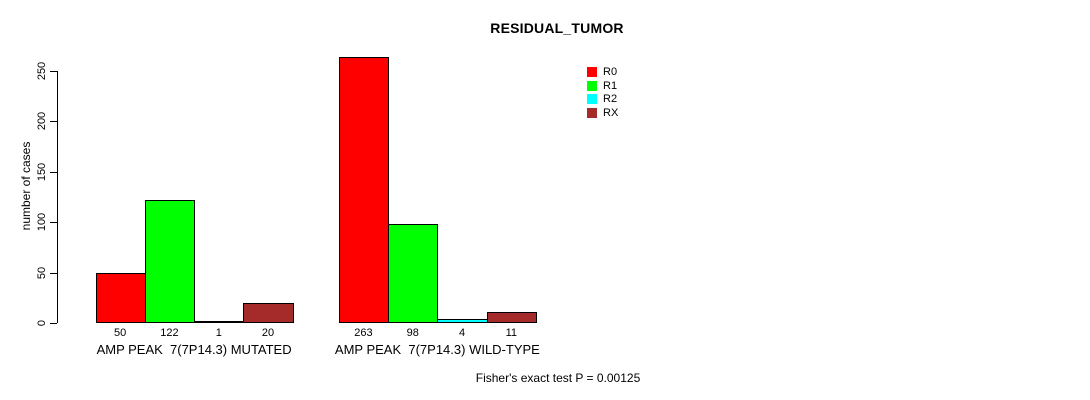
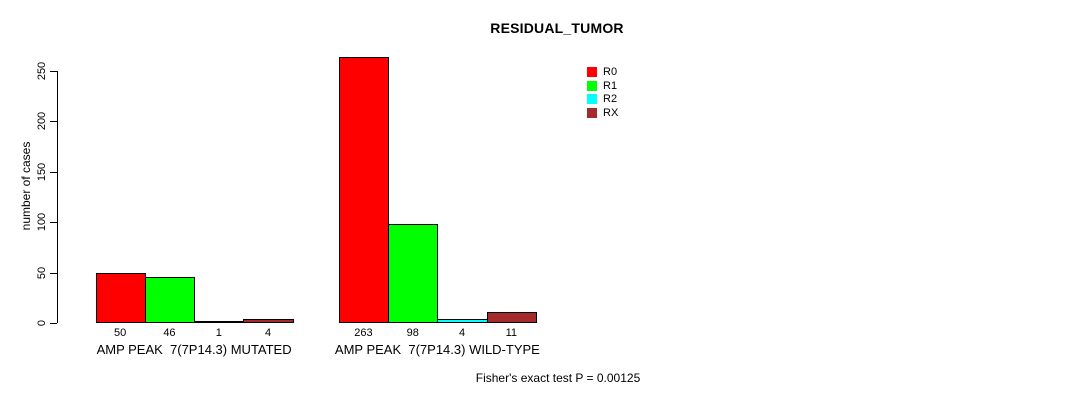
R1/AMP PEAK 7(7P14.3) MUTATED: 122 -> 46
RX/AMP PEAK 7(7P14.3) MUTATED: 20 -> 4
